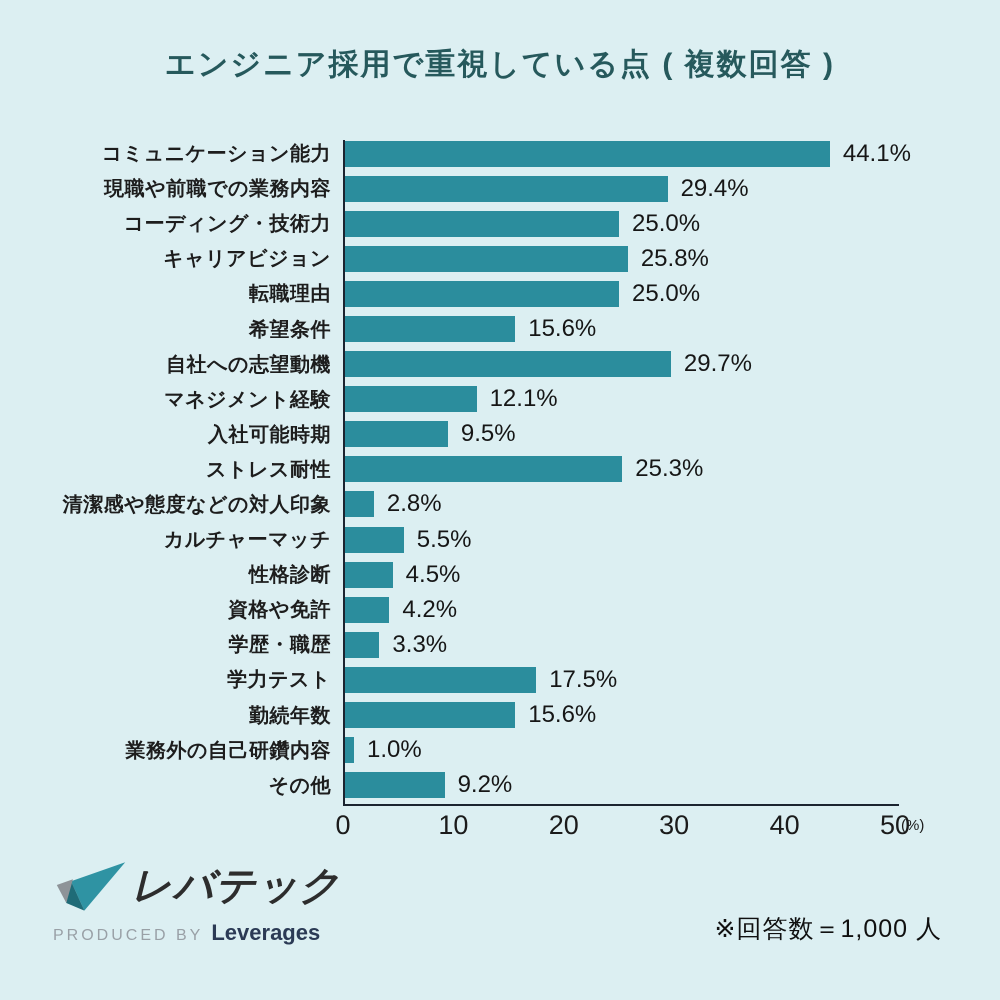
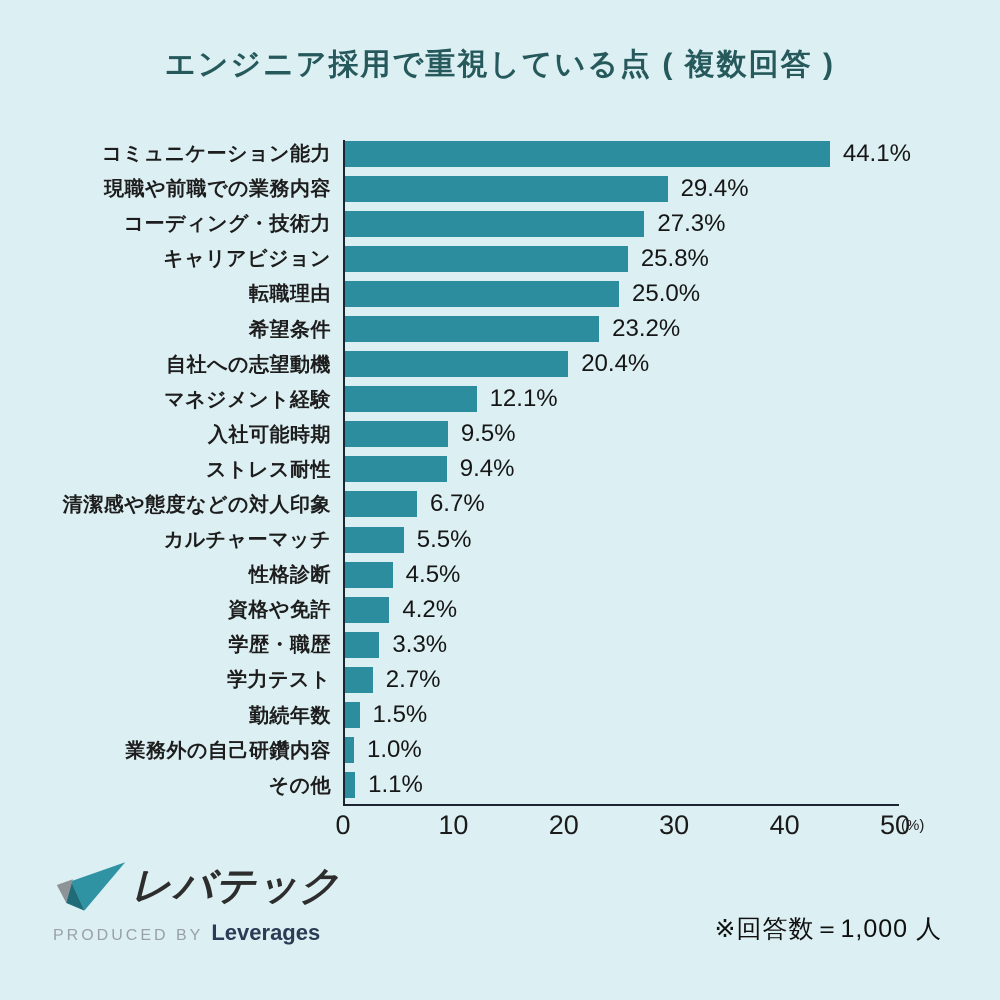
コーディング・技術力: 25.0% -> 27.3%
希望条件: 15.6% -> 23.2%
自社への志望動機: 29.7% -> 20.4%
ストレス耐性: 25.3% -> 9.4%
清潔感や態度などの対人印象: 2.8% -> 6.7%
学力テスト: 17.5% -> 2.7%
勤続年数: 15.6% -> 1.5%
その他: 9.2% -> 1.1%
